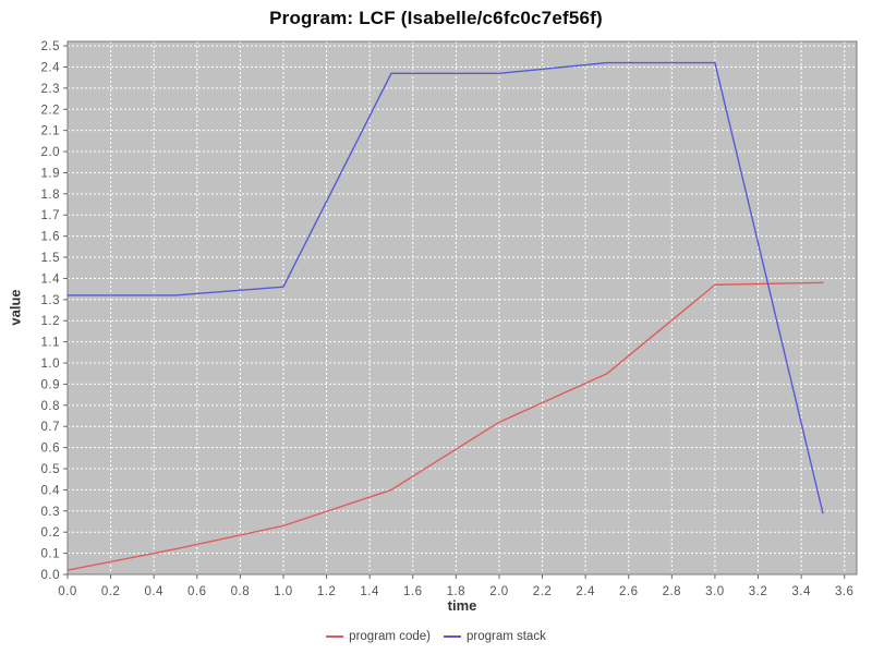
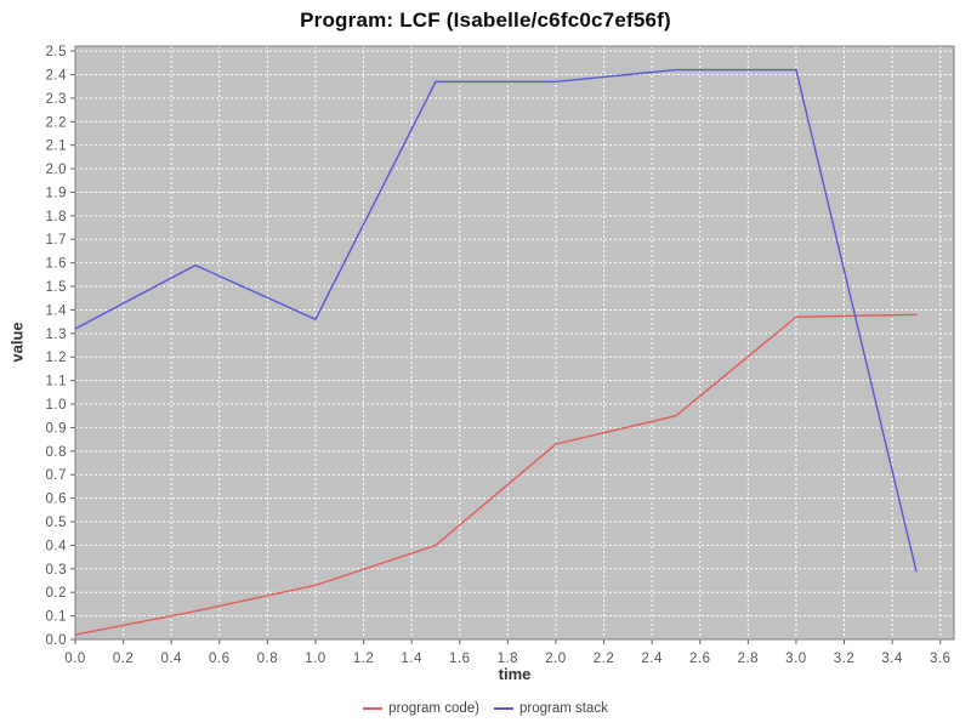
program stack/0.5: 1.32 -> 1.59
program code)/2.0: 0.72 -> 0.83
